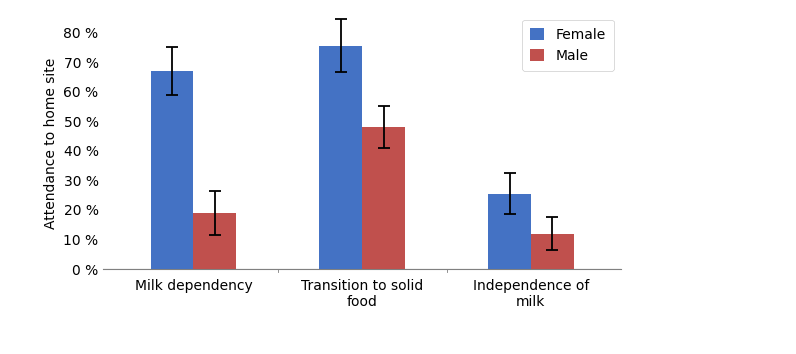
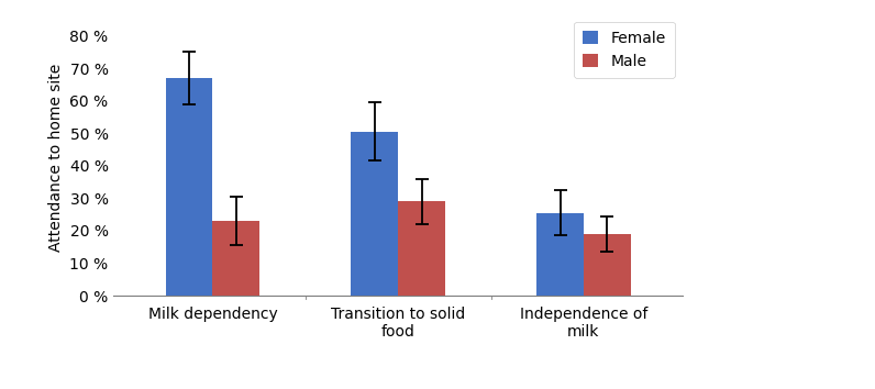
Male/Milk dependency: 19 % -> 23 %
Female/Transition to solid food: 75.5 % -> 50.5 %
Male/Transition to solid food: 48 % -> 29 %
Male/Independence of milk: 12 % -> 19 %
